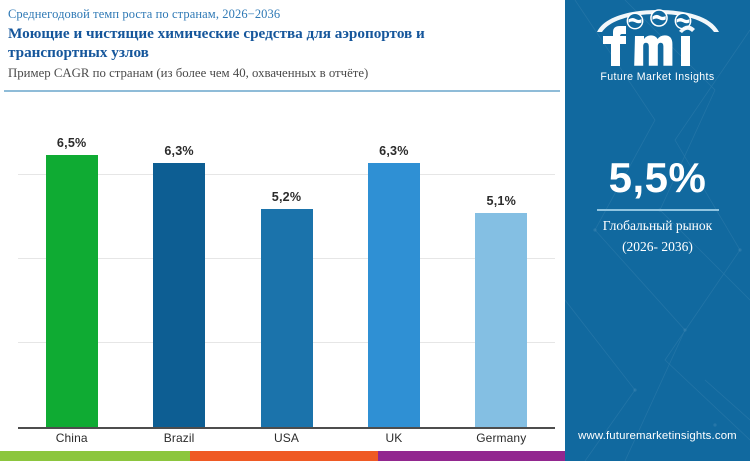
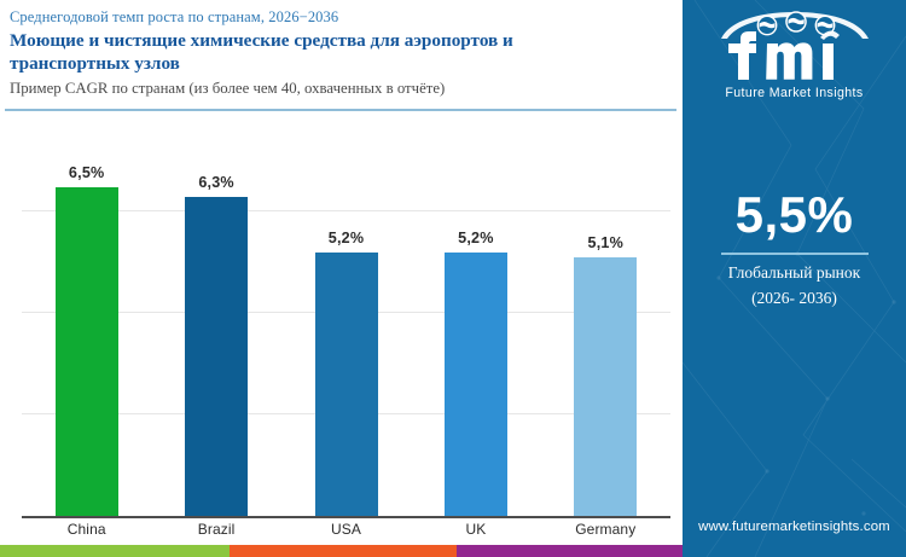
UK: 6,3% -> 5,2%
